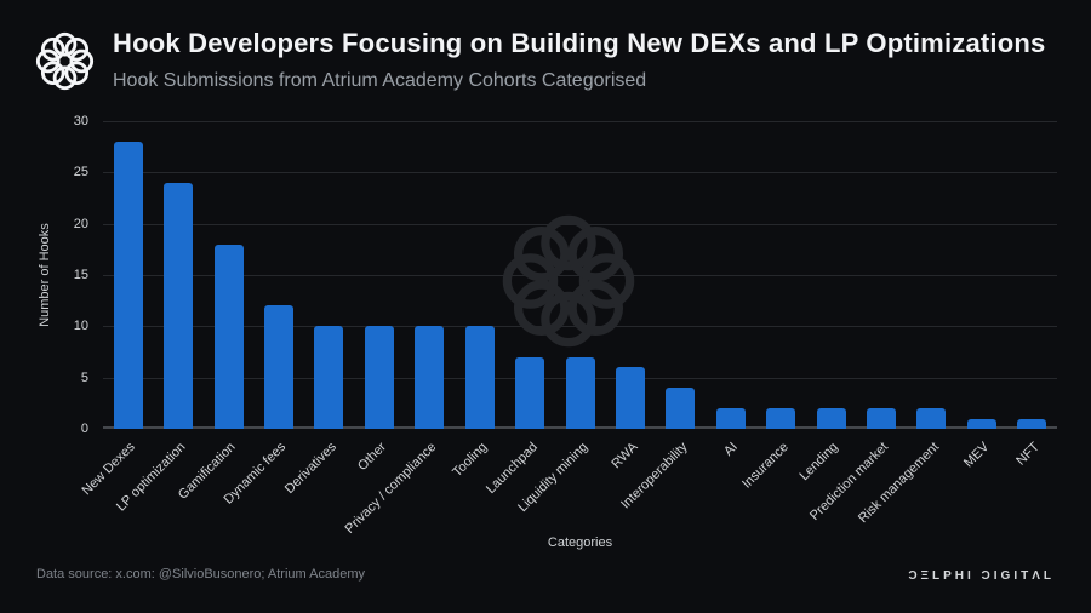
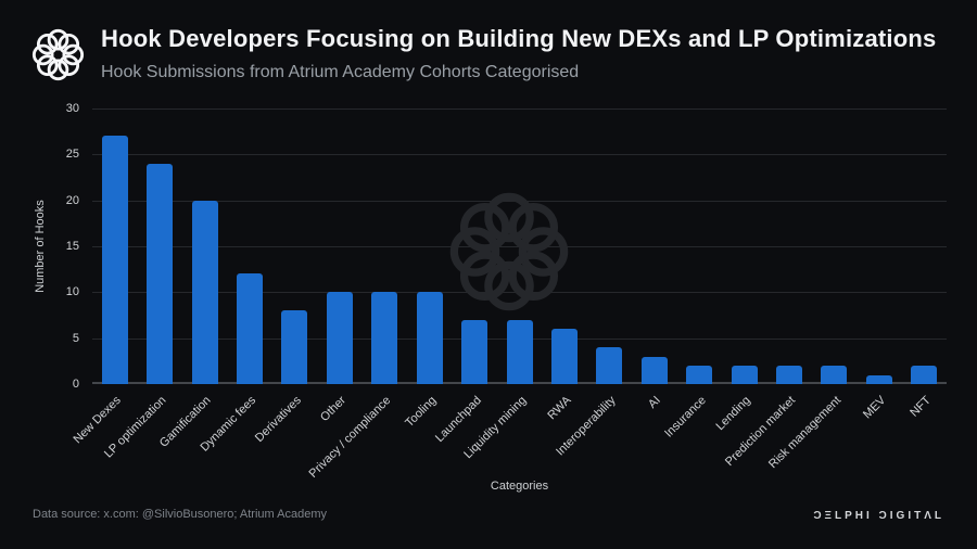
New Dexes: 28 -> 27
Gamification: 18 -> 20
Derivatives: 10 -> 8
AI: 2 -> 3
NFT: 1 -> 2
